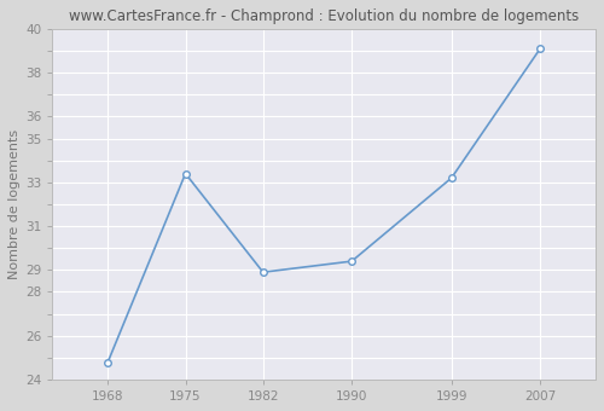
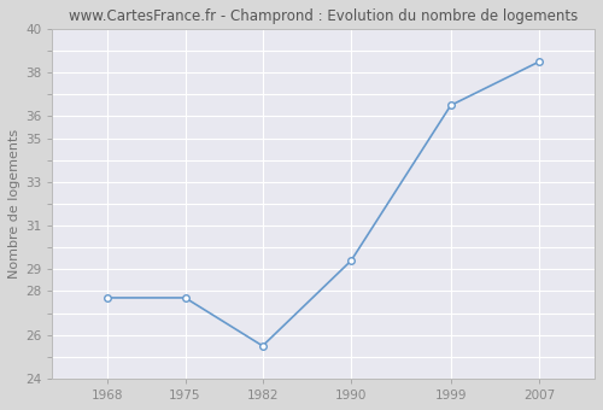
1968: 24.8 -> 27.7
1975: 33.4 -> 27.7
1982: 28.9 -> 25.5
1999: 33.2 -> 36.5
2007: 39.1 -> 38.5
